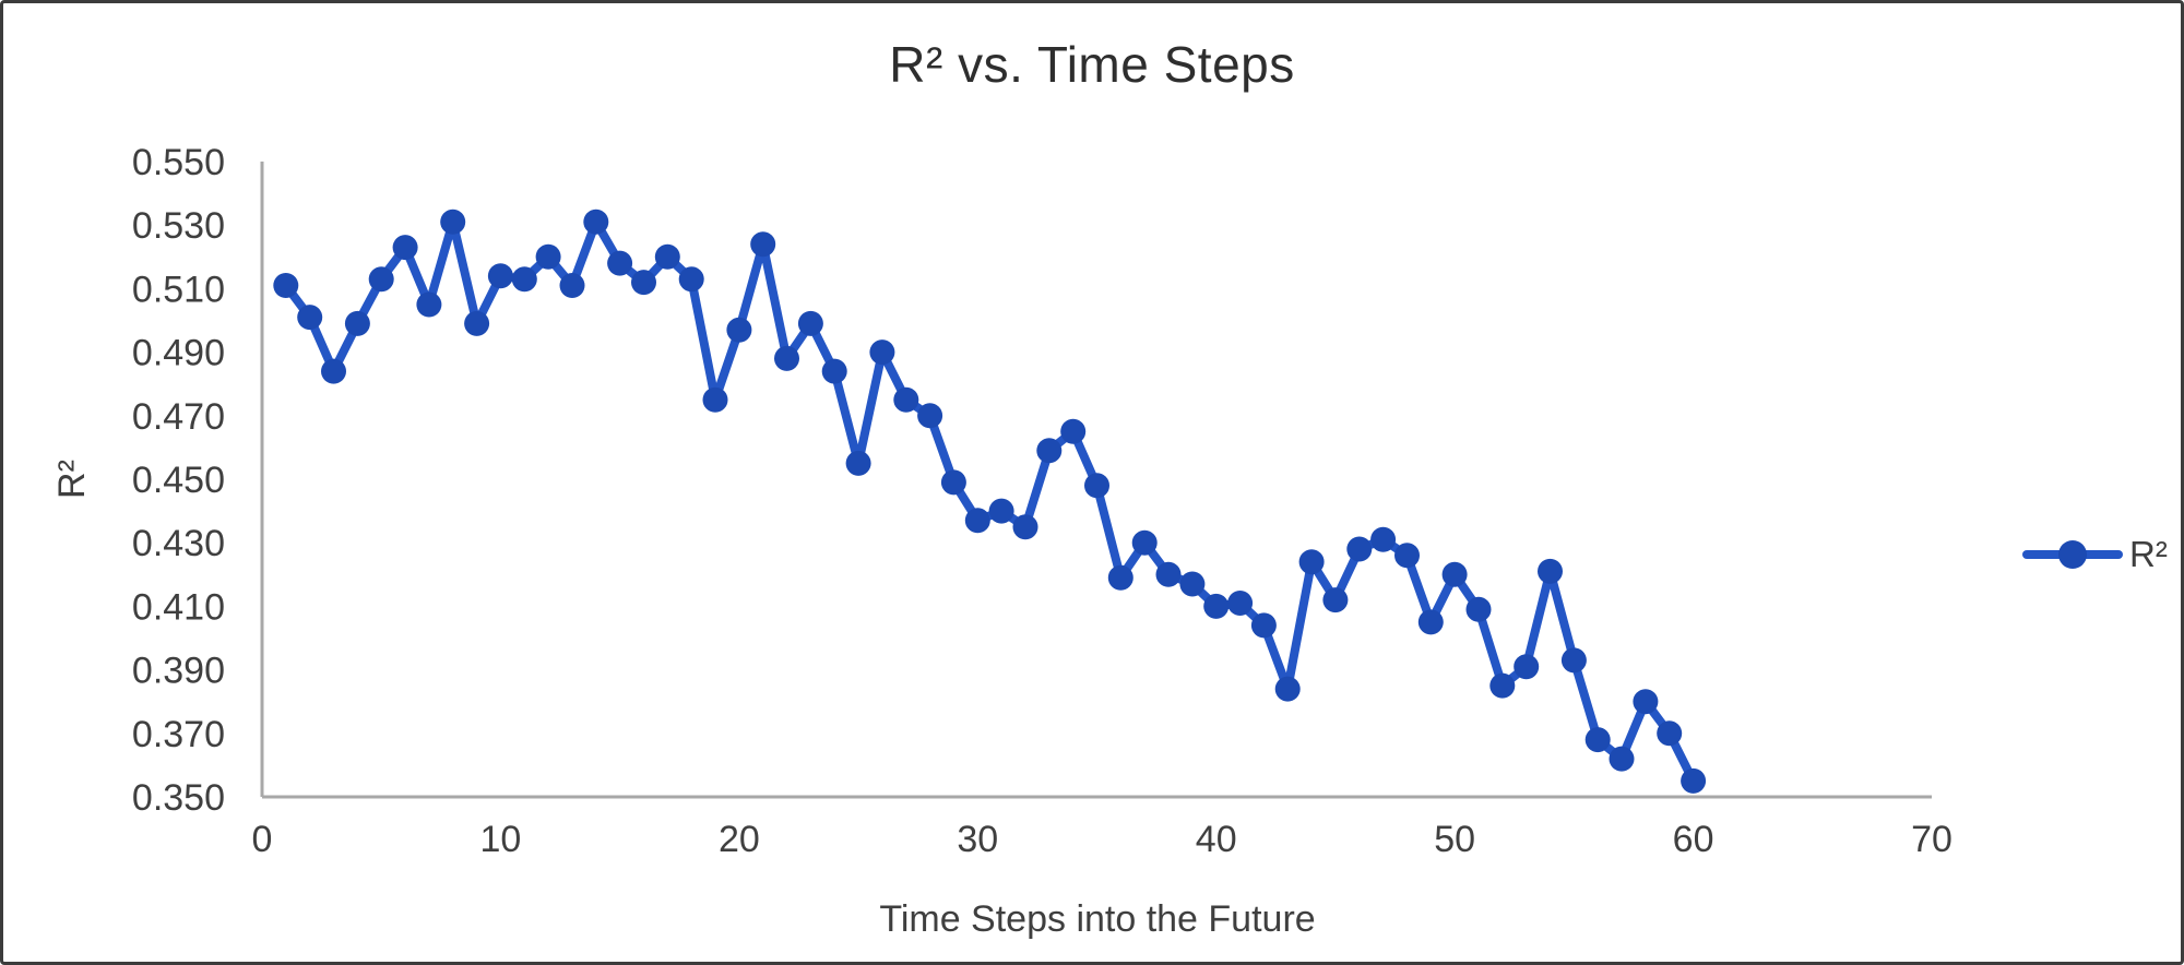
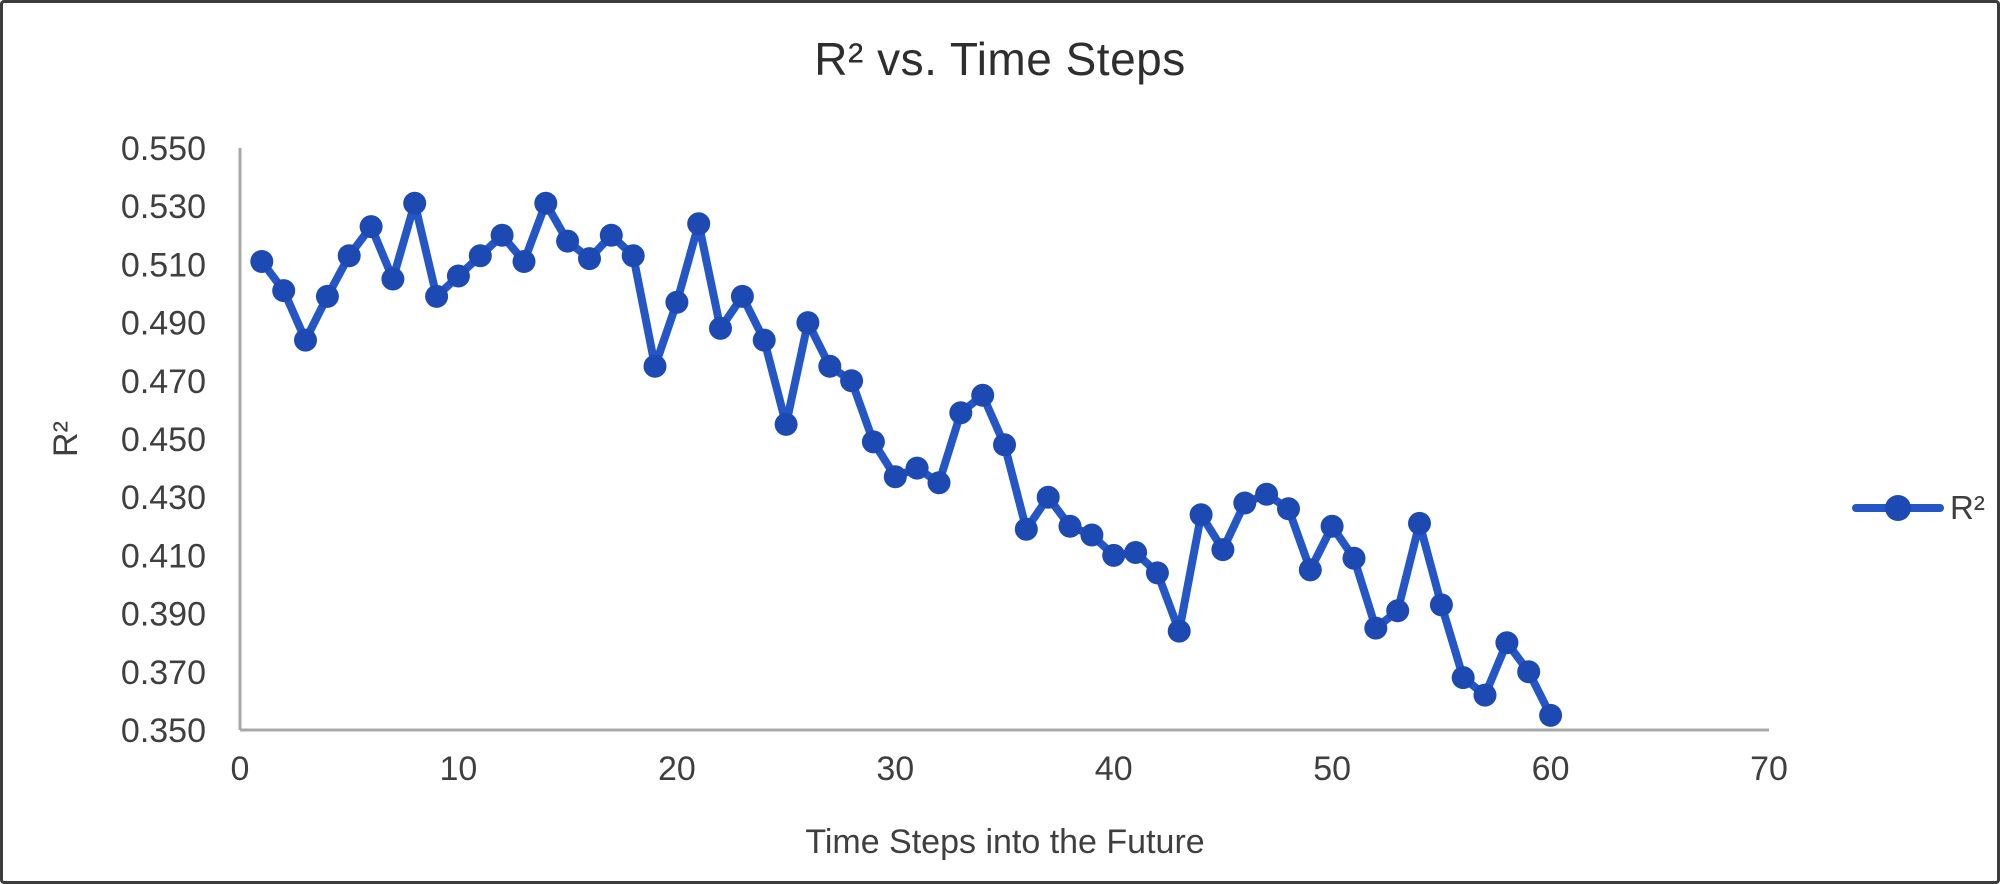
10: 0.514 -> 0.506
